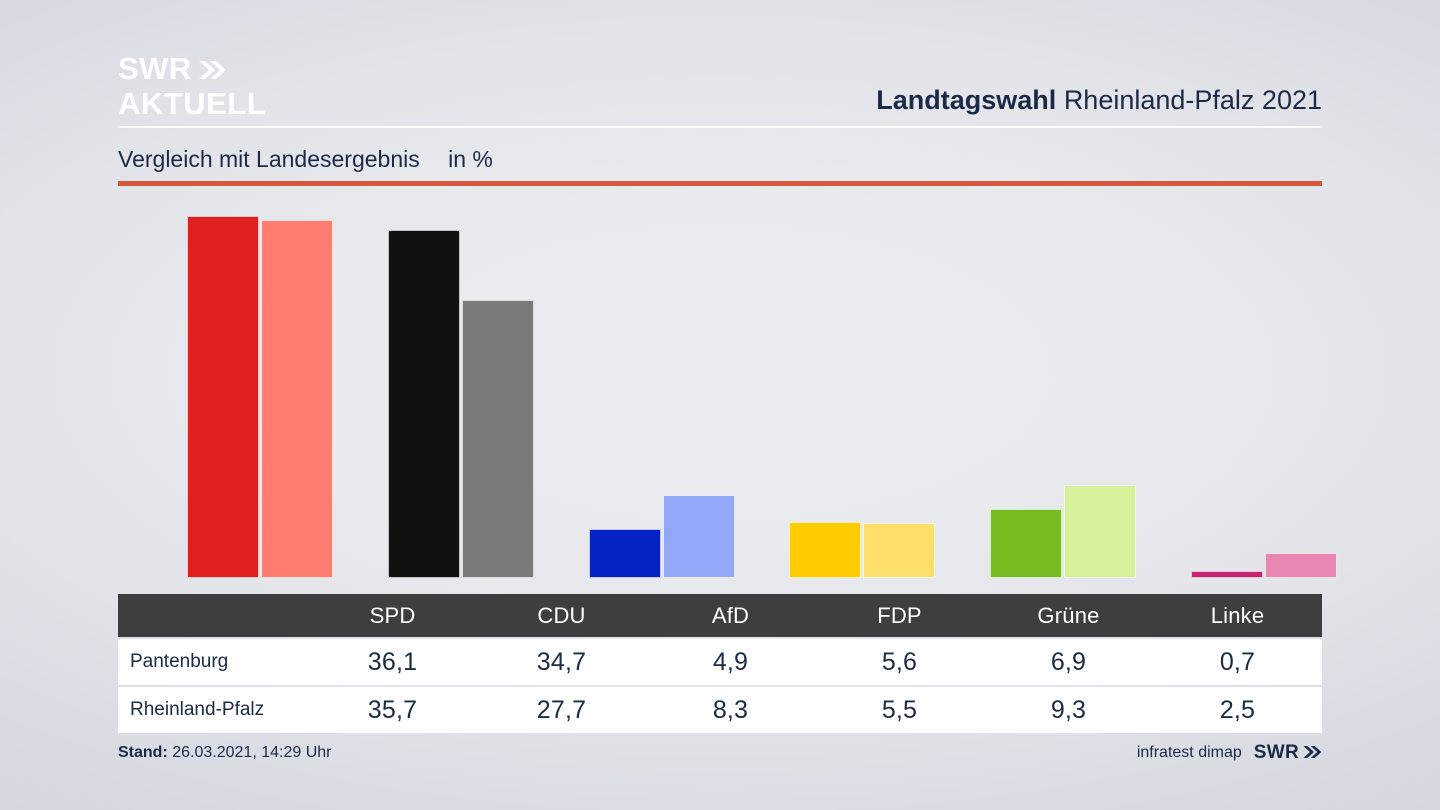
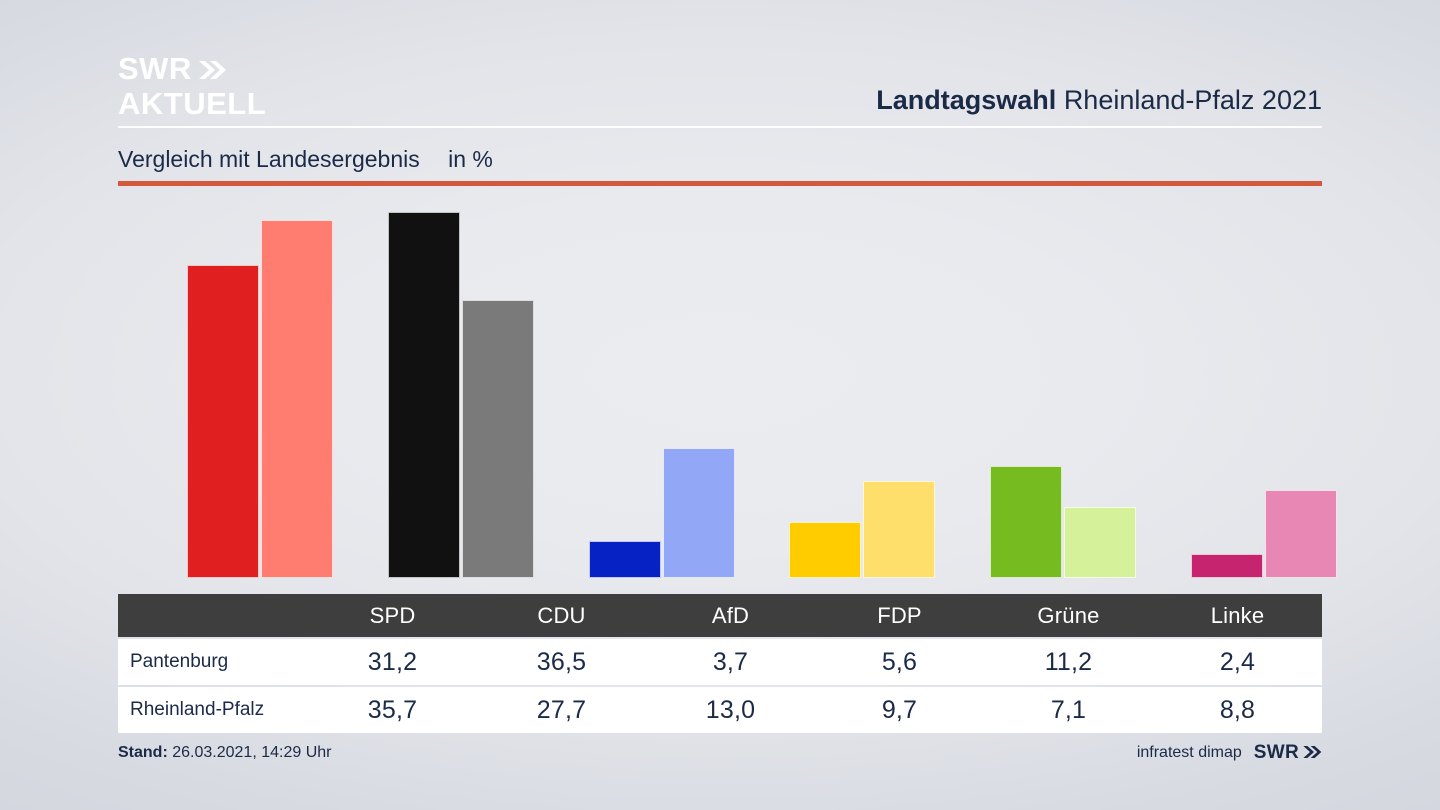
Pantenburg/SPD: 36,1 -> 31,2
Pantenburg/CDU: 34,7 -> 36,5
Pantenburg/AfD: 4,9 -> 3,7
Rheinland-Pfalz/AfD: 8,3 -> 13,0
Rheinland-Pfalz/FDP: 5,5 -> 9,7
Pantenburg/Grüne: 6,9 -> 11,2
Rheinland-Pfalz/Grüne: 9,3 -> 7,1
Pantenburg/Linke: 0,7 -> 2,4
Rheinland-Pfalz/Linke: 2,5 -> 8,8
